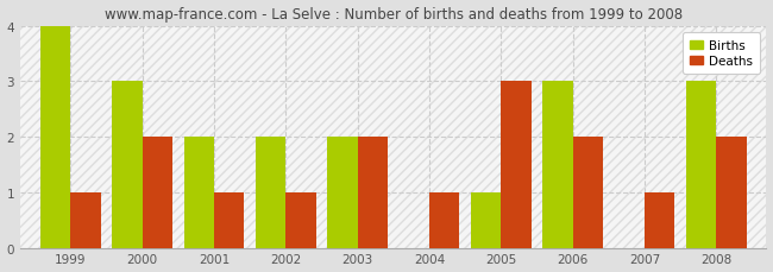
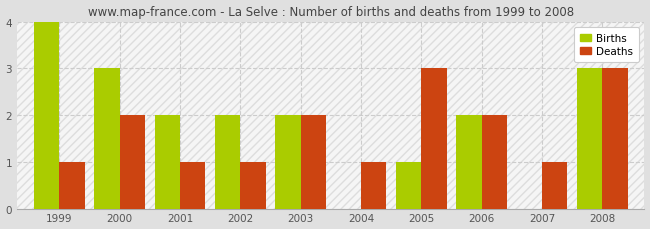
Births/2006: 3 -> 2
Deaths/2008: 2 -> 3
